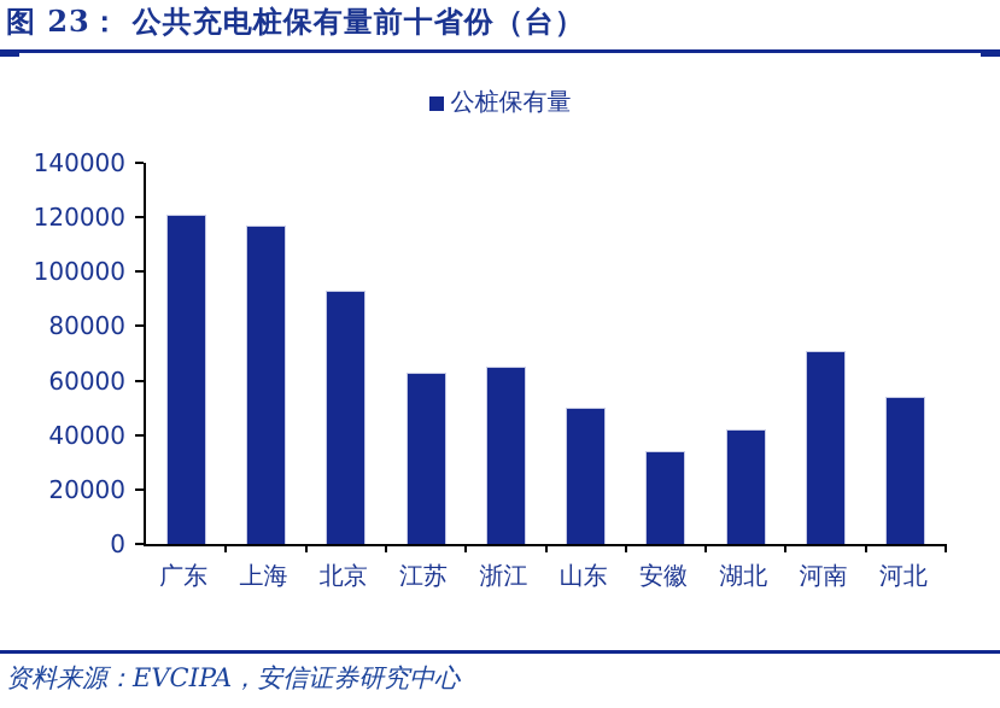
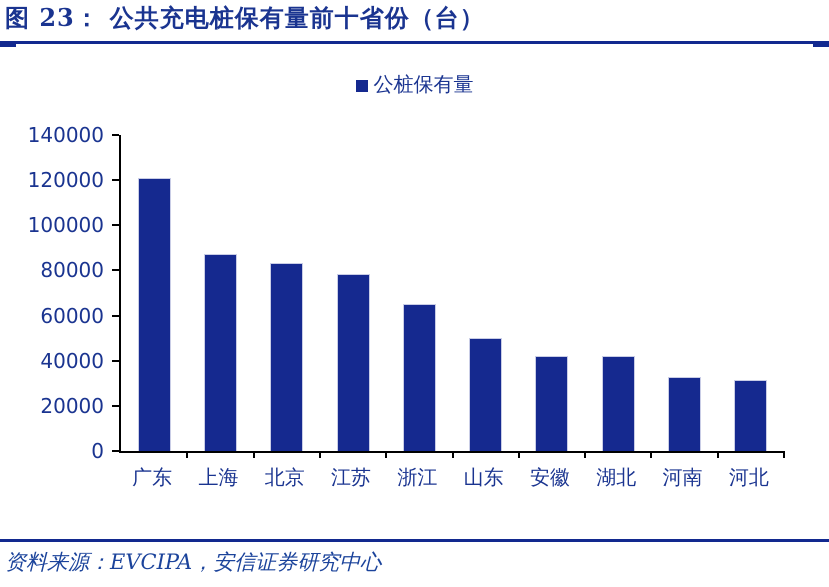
上海: 117000 -> 88000
北京: 93000 -> 84000
江苏: 63000 -> 78000
安徽: 34000 -> 42000
河南: 71000 -> 33000
河北: 54000 -> 32000
